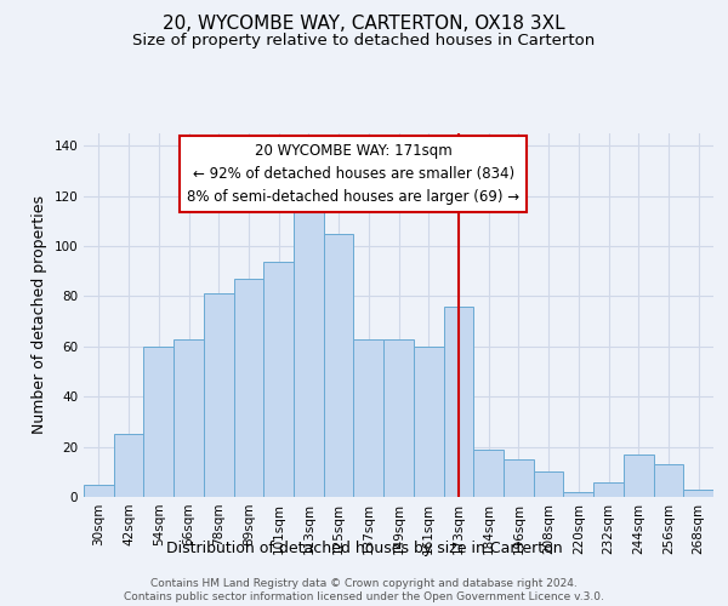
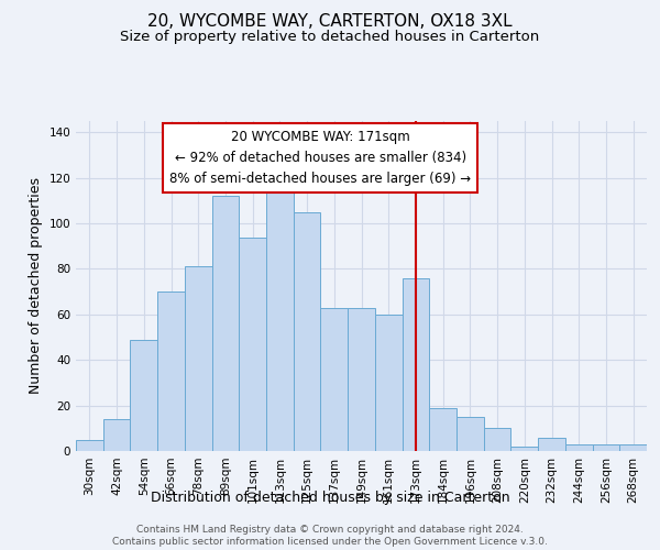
42sqm: 25 -> 14
54sqm: 60 -> 49
66sqm: 63 -> 70
89sqm: 87 -> 112
244sqm: 17 -> 3
256sqm: 13 -> 3
